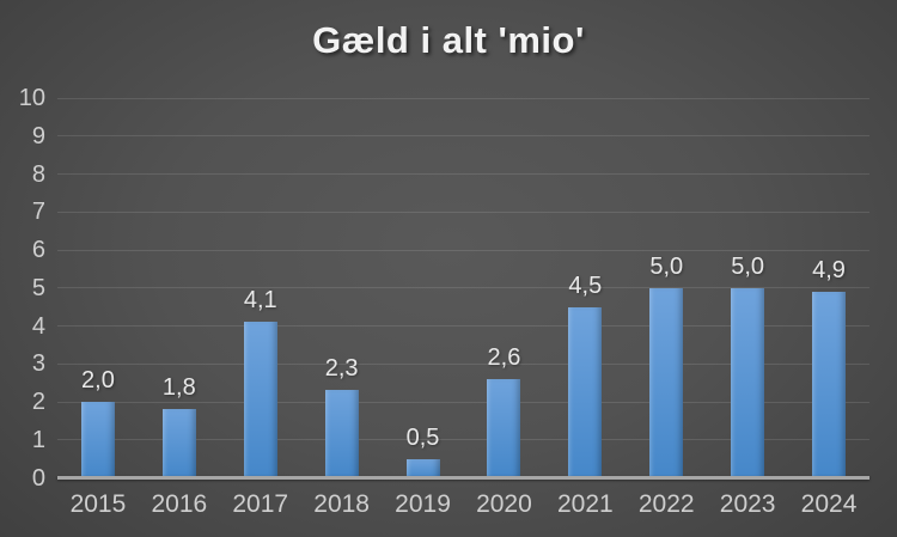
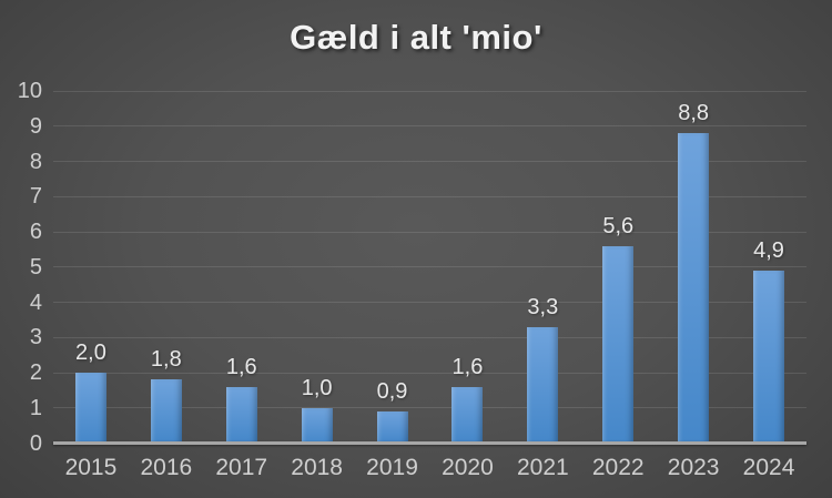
2017: 4,1 -> 1,6
2018: 2,3 -> 1,0
2019: 0,5 -> 0,9
2020: 2,6 -> 1,6
2021: 4,5 -> 3,3
2022: 5,0 -> 5,6
2023: 5,0 -> 8,8
